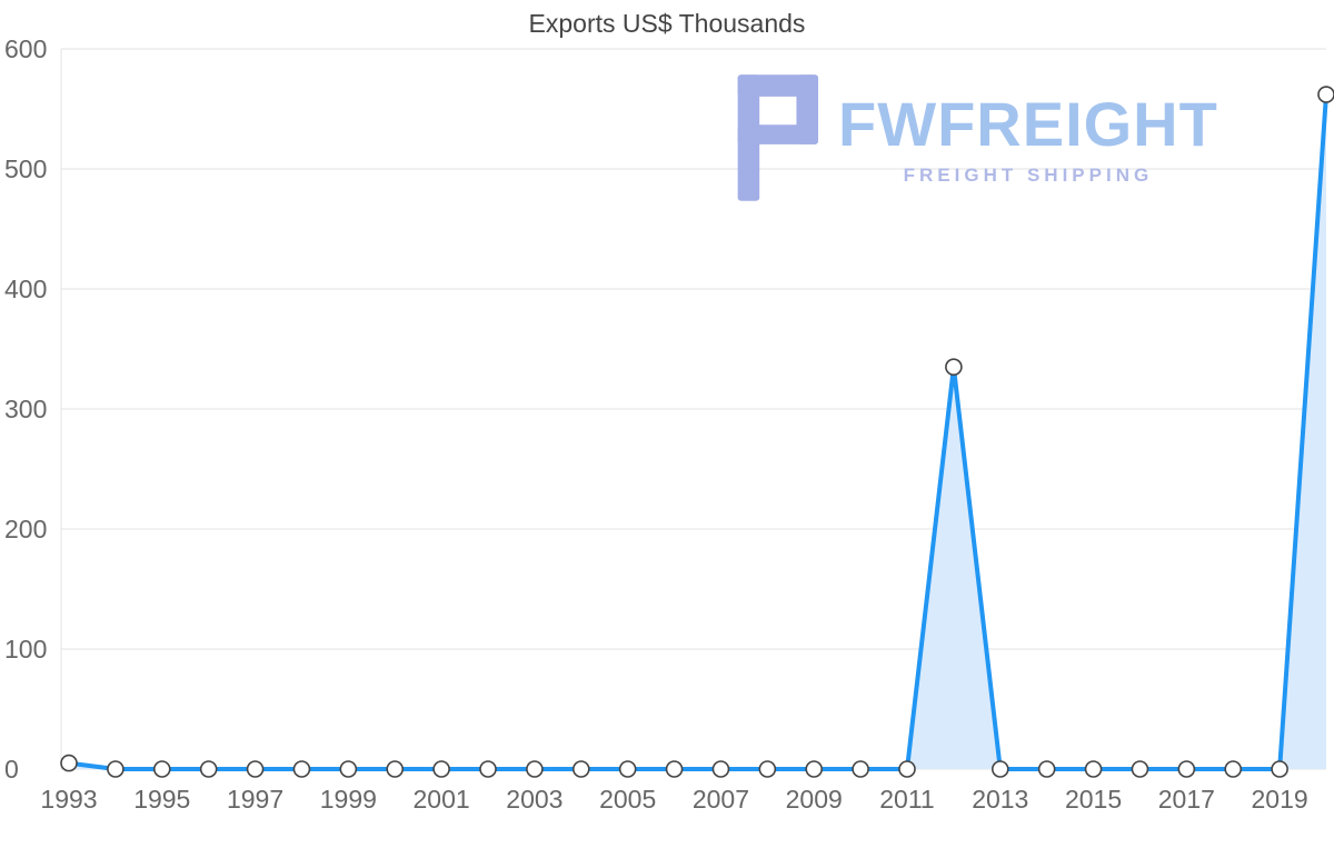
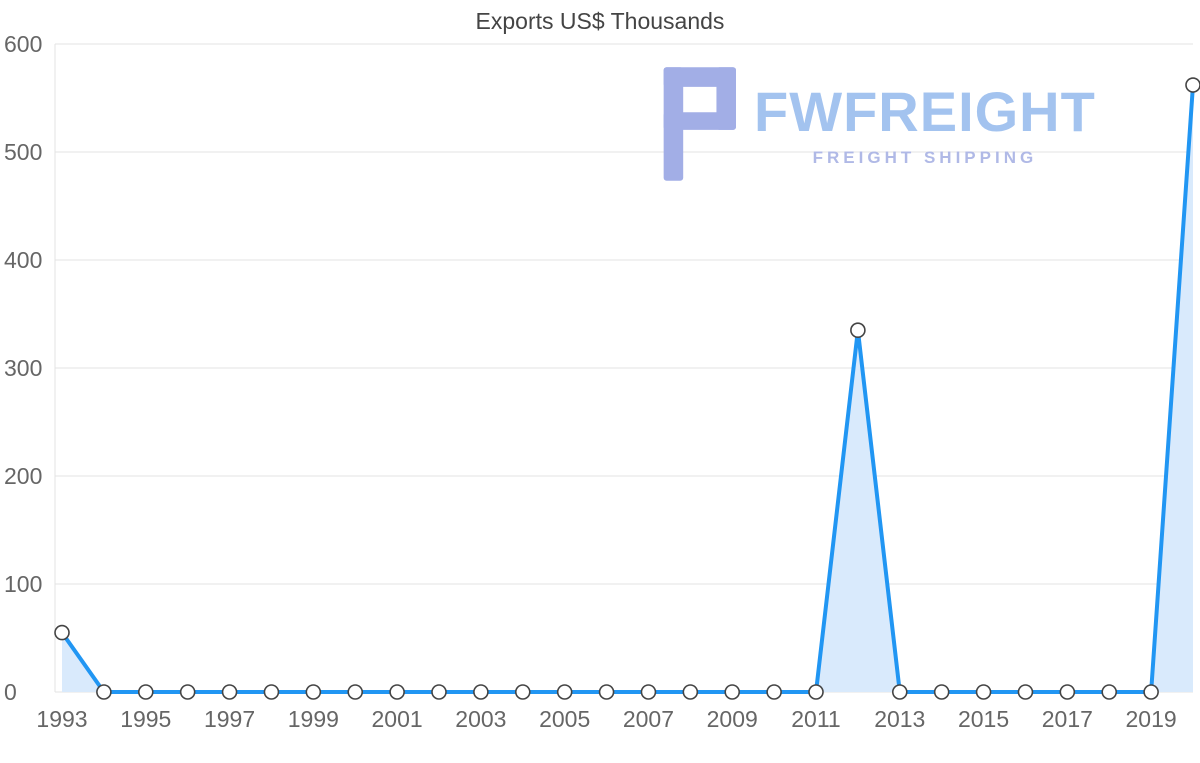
1993: 5 -> 55
